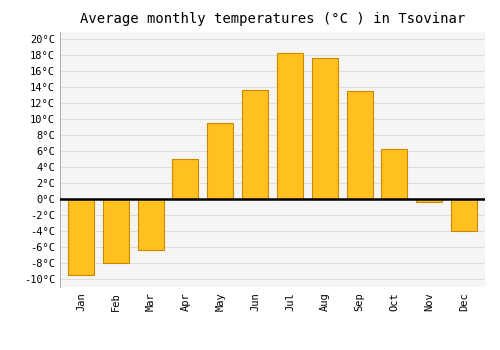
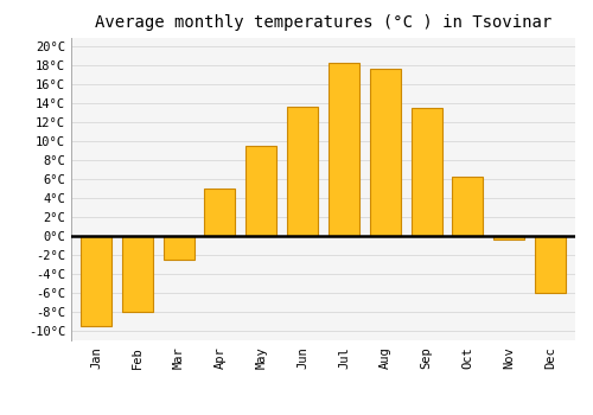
Mar: -6.4°C -> -2.5°C
Dec: -4.0°C -> -6.0°C
